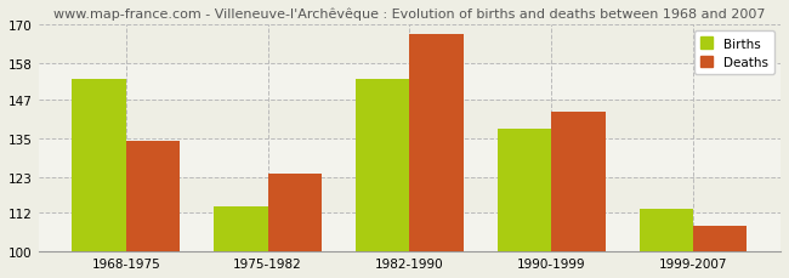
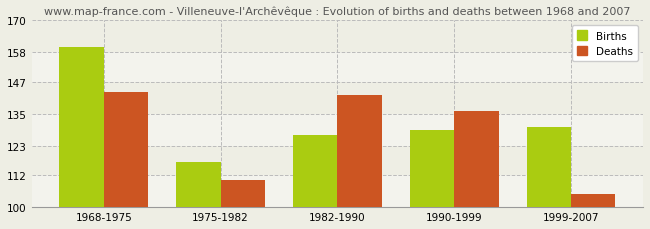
Births/1968-1975: 153 -> 160
Deaths/1968-1975: 134 -> 143
Births/1975-1982: 114 -> 117
Deaths/1975-1982: 124 -> 110
Births/1982-1990: 153 -> 127
Deaths/1982-1990: 167 -> 142
Births/1990-1999: 138 -> 129
Deaths/1990-1999: 143 -> 136
Births/1999-2007: 113 -> 130
Deaths/1999-2007: 108 -> 105
